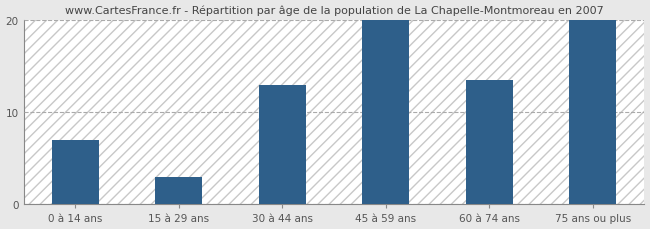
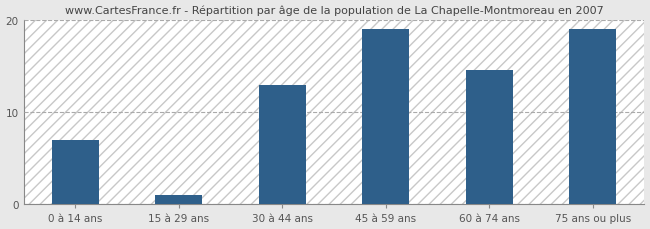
15 à 29 ans: 3.0 -> 1.0
45 à 59 ans: 20.0 -> 19.0
60 à 74 ans: 13.5 -> 14.6
75 ans ou plus: 20.0 -> 19.0
